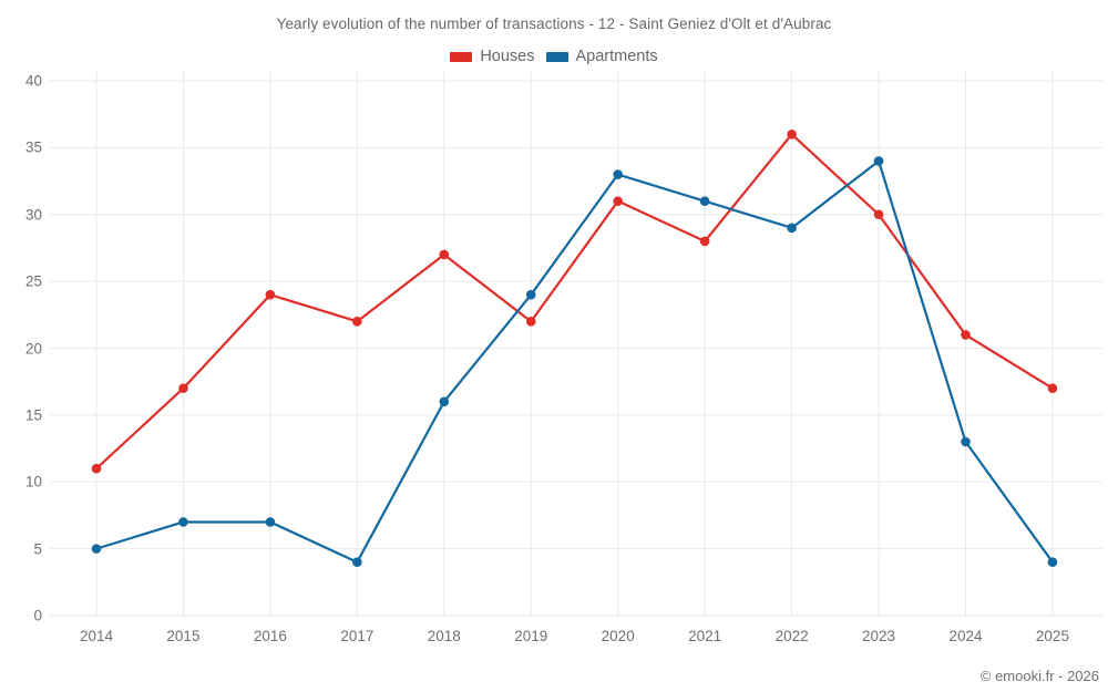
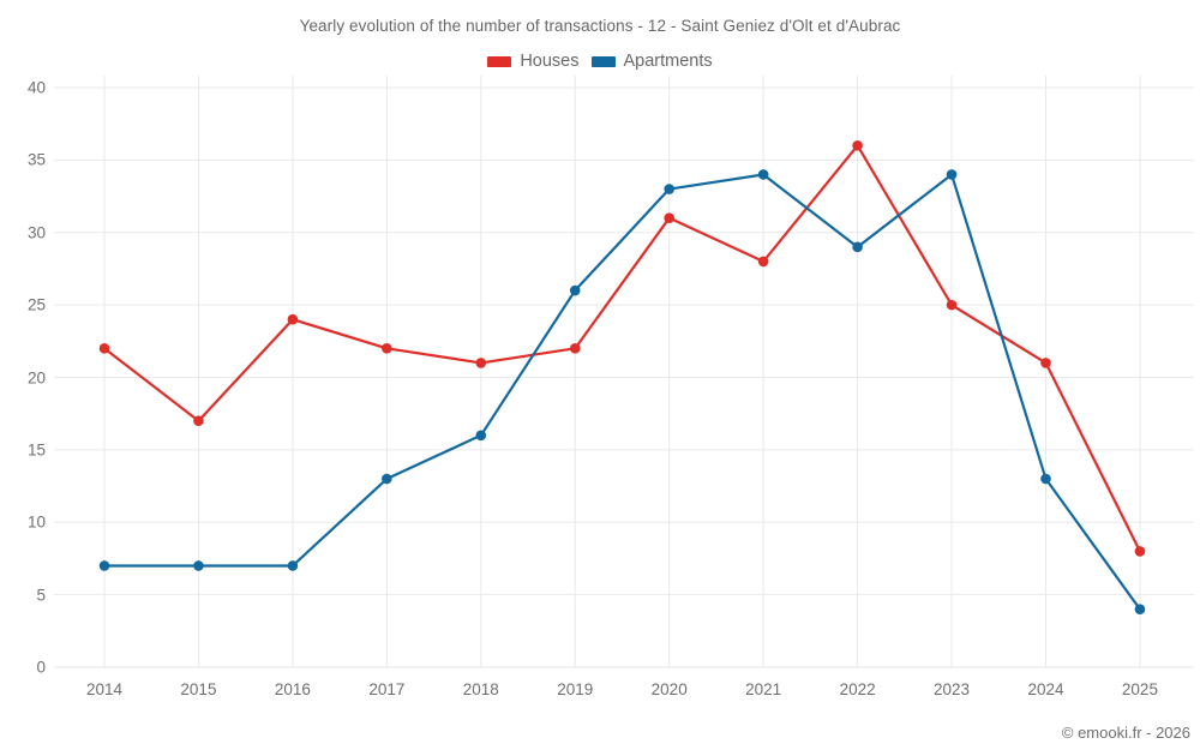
Houses/2014: 11 -> 22
Apartments/2014: 5 -> 7
Apartments/2017: 4 -> 13
Houses/2018: 27 -> 21
Apartments/2019: 24 -> 26
Apartments/2021: 31 -> 34
Houses/2023: 30 -> 25
Houses/2025: 17 -> 8
